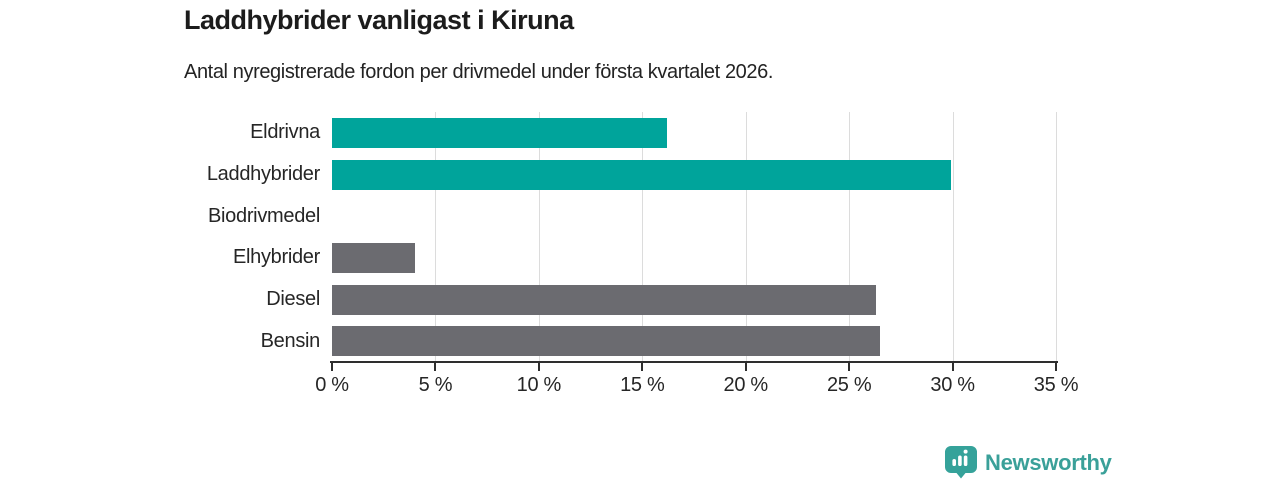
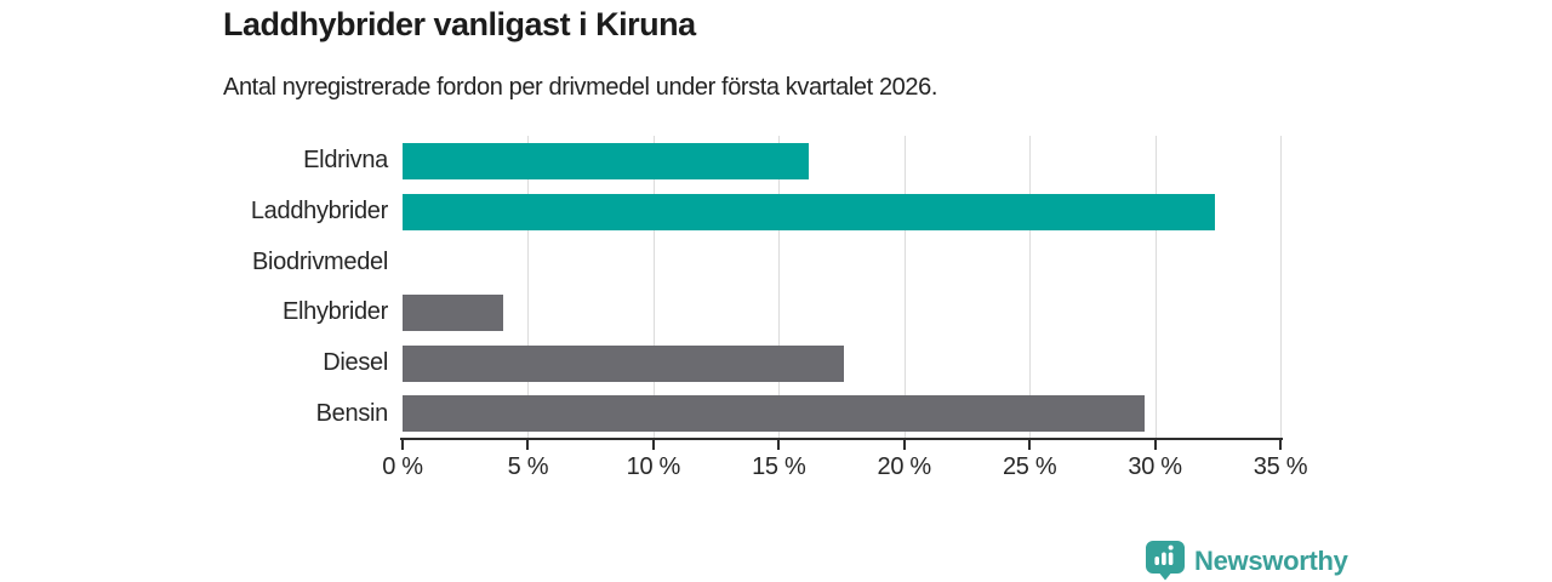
Laddhybrider: 29.9% -> 32.4%
Diesel: 26.3% -> 17.6%
Bensin: 26.5% -> 29.6%
